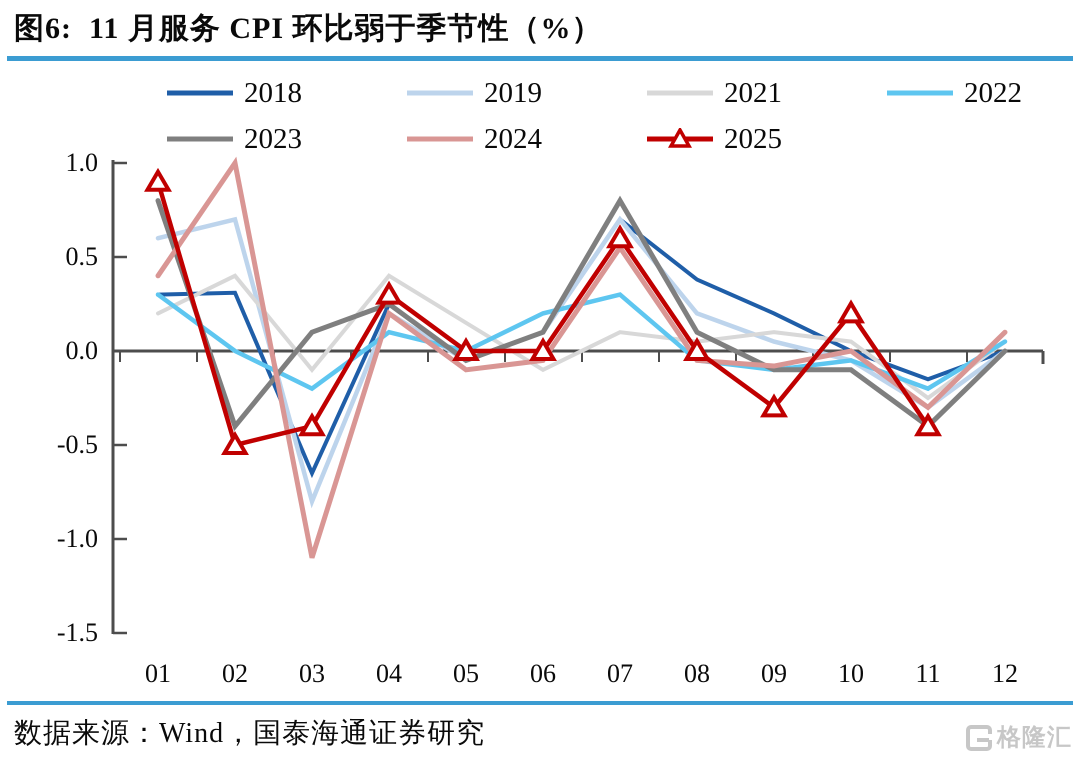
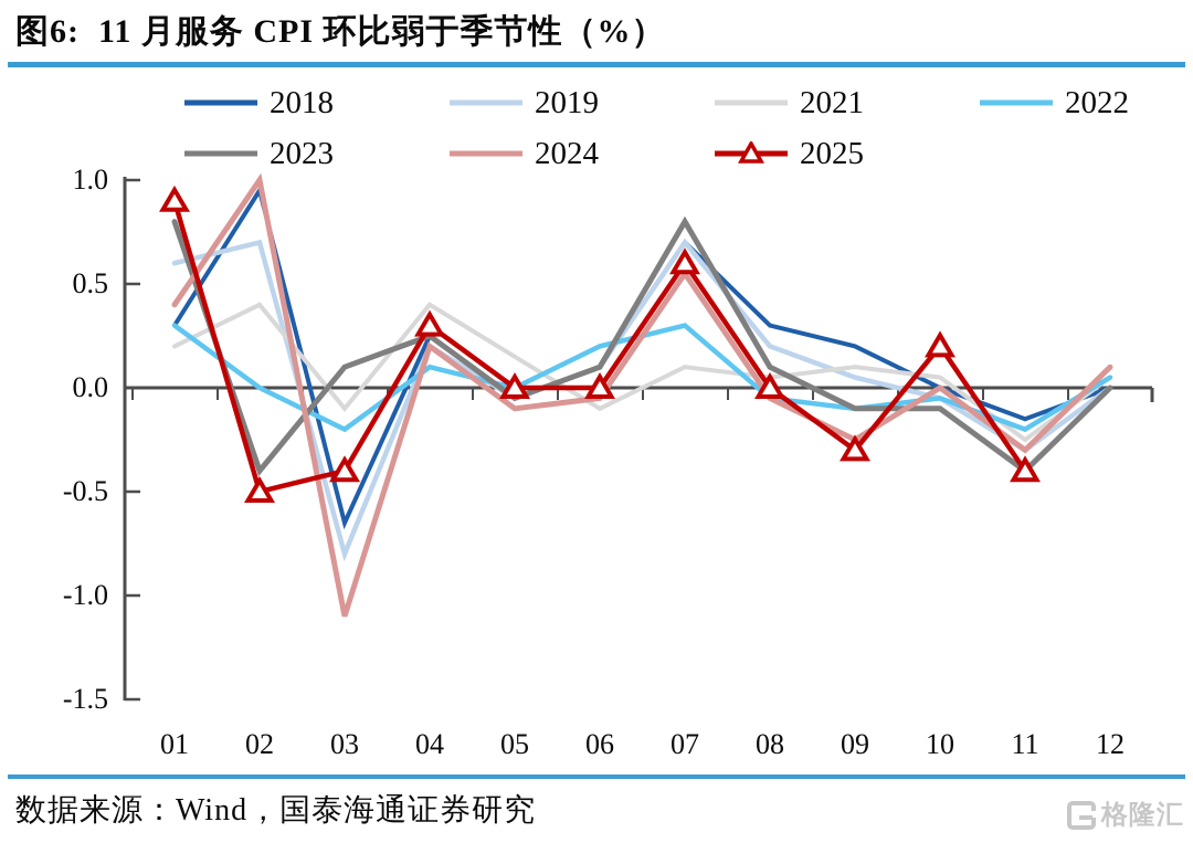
2018/02: 0.31 -> 0.95
2018/08: 0.38 -> 0.30
2024/09: -0.08 -> -0.25
